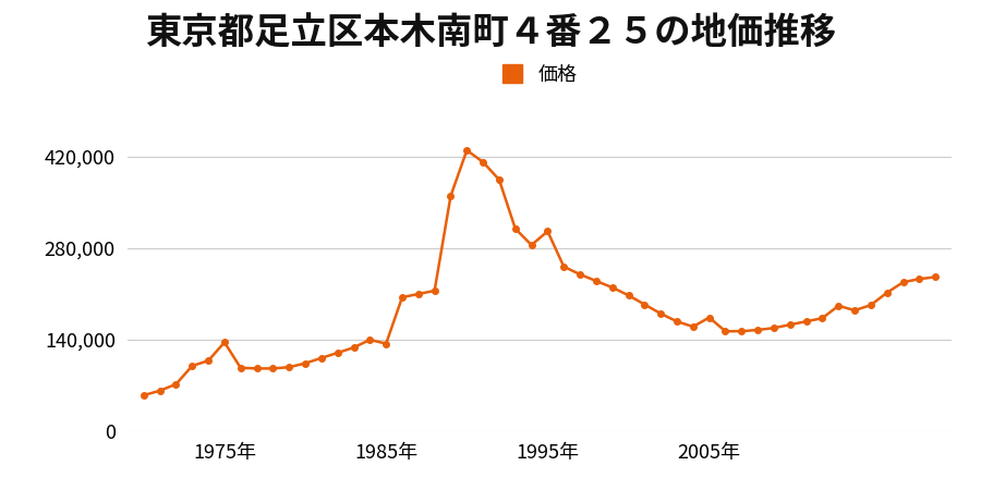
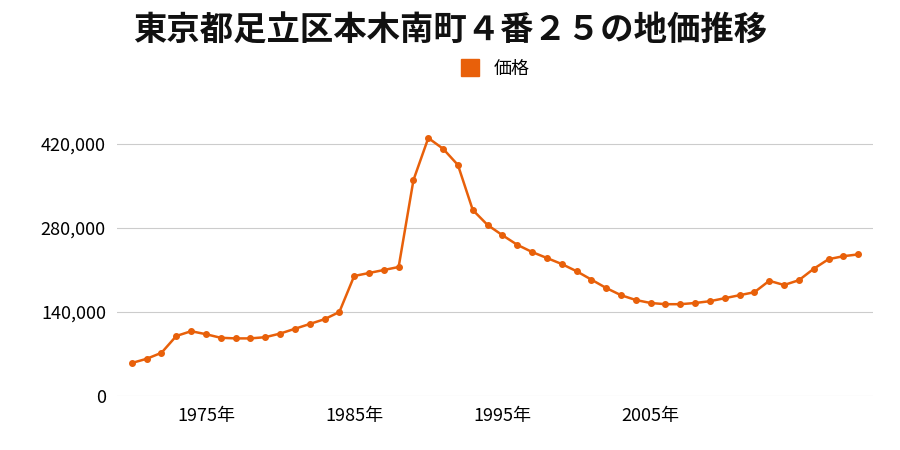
1975年: 136,000 -> 103,000
1985年: 134,000 -> 200,000
1995年: 306,000 -> 268,000
2005年: 174,000 -> 155,000
